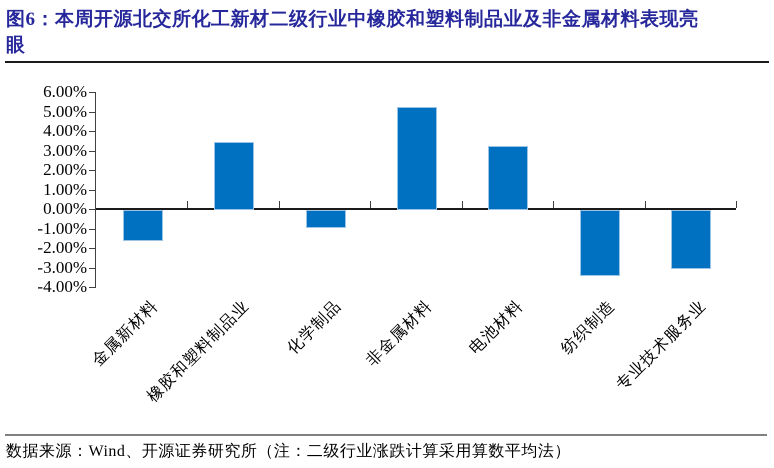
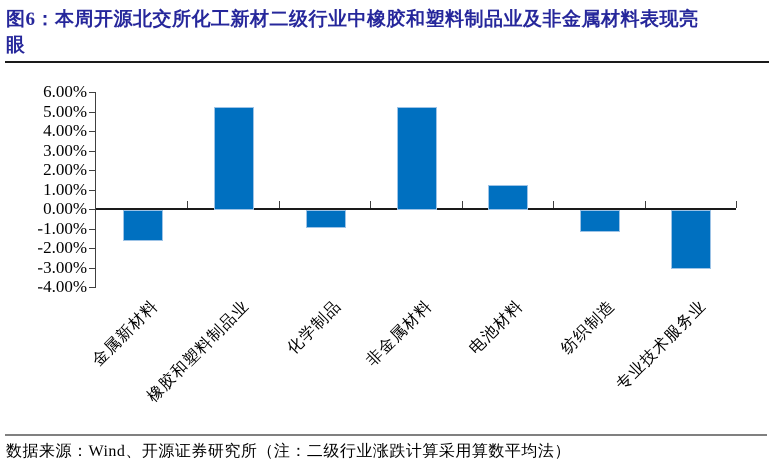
橡胶和塑料制品业: 3.4% -> 5.2%
电池材料: 3.2% -> 1.2%
纺织制造: -3.3% -> -1.0%
